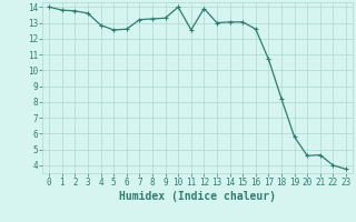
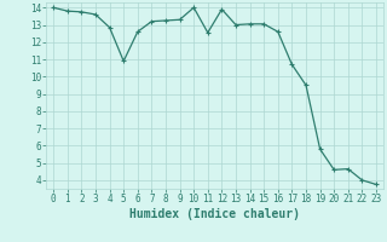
5: 12.6 -> 10.9
18: 8.2 -> 9.5
